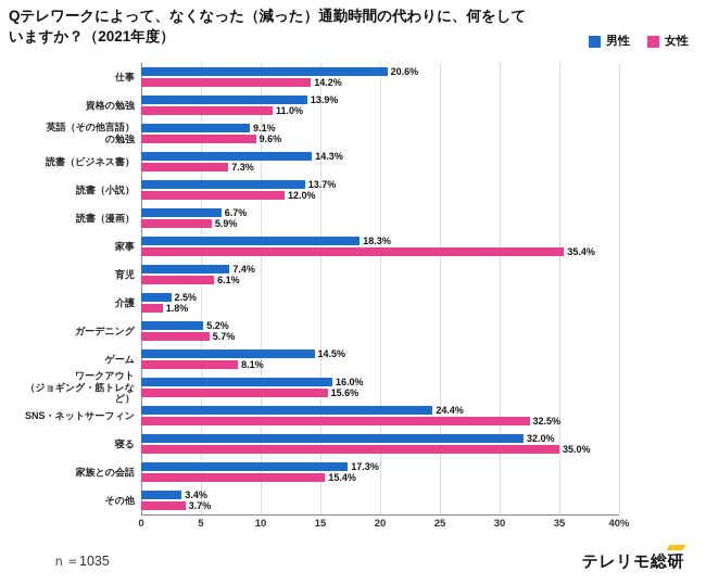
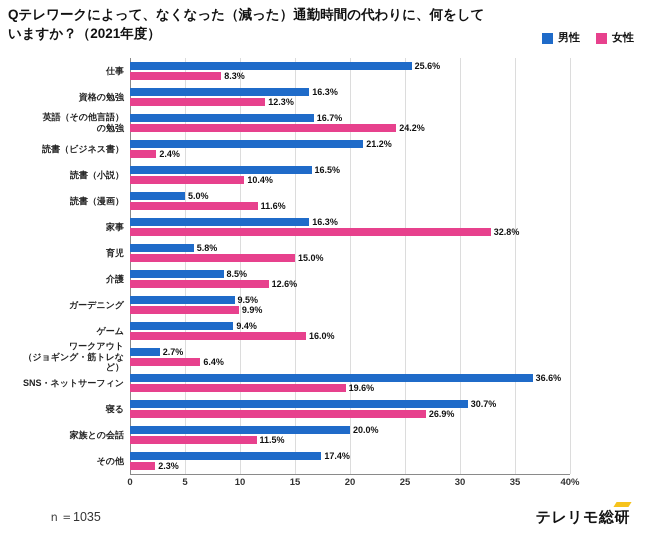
男性/仕事: 20.6% -> 25.6%
女性/仕事: 14.2% -> 8.3%
男性/資格の勉強: 13.9% -> 16.3%
女性/資格の勉強: 11.0% -> 12.3%
男性/英語（その他言語） の勉強: 9.1% -> 16.7%
女性/英語（その他言語） の勉強: 9.6% -> 24.2%
男性/読書（ビジネス書）: 14.3% -> 21.2%
女性/読書（ビジネス書）: 7.3% -> 2.4%
男性/読書（小説）: 13.7% -> 16.5%
女性/読書（小説）: 12.0% -> 10.4%
男性/読書（漫画）: 6.7% -> 5.0%
女性/読書（漫画）: 5.9% -> 11.6%
男性/家事: 18.3% -> 16.3%
女性/家事: 35.4% -> 32.8%
男性/育児: 7.4% -> 5.8%
女性/育児: 6.1% -> 15.0%
男性/介護: 2.5% -> 8.5%
女性/介護: 1.8% -> 12.6%
男性/ガーデニング: 5.2% -> 9.5%
女性/ガーデニング: 5.7% -> 9.9%
男性/ゲーム: 14.5% -> 9.4%
女性/ゲーム: 8.1% -> 16.0%
男性/ワークアウト （ジョギング・筋トレなど）: 16.0% -> 2.7%
女性/ワークアウト （ジョギング・筋トレなど）: 15.6% -> 6.4%
男性/SNS・ネットサーフィン: 24.4% -> 36.6%
女性/SNS・ネットサーフィン: 32.5% -> 19.6%
男性/寝る: 32.0% -> 30.7%
女性/寝る: 35.0% -> 26.9%
男性/家族との会話: 17.3% -> 20.0%
女性/家族との会話: 15.4% -> 11.5%
男性/その他: 3.4% -> 17.4%
女性/その他: 3.7% -> 2.3%
